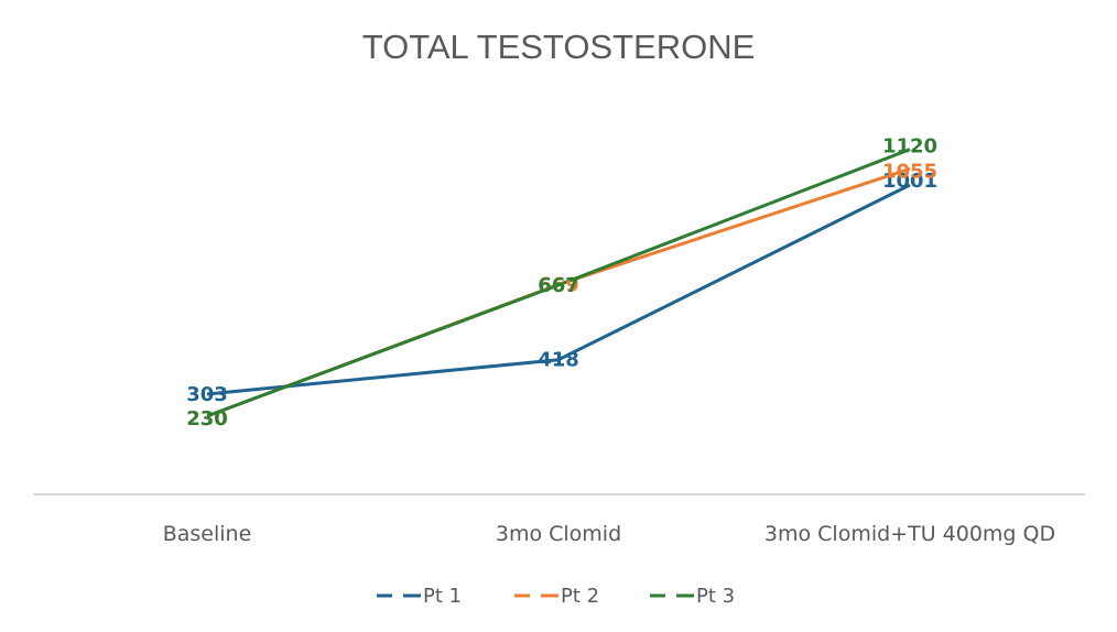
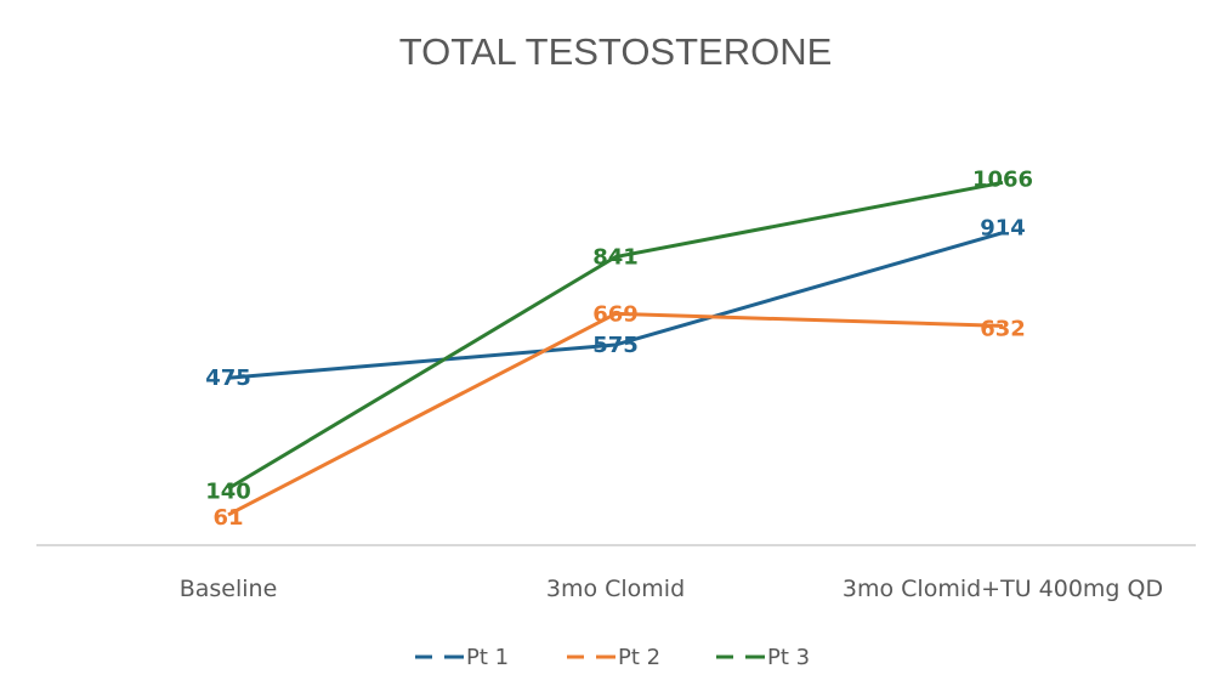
Pt 1/Baseline: 303 -> 475
Pt 2/Baseline: 230 -> 61
Pt 3/Baseline: 230 -> 140
Pt 1/3mo Clomid: 418 -> 575
Pt 3/3mo Clomid: 667 -> 841
Pt 1/3mo Clomid+TU 400mg QD: 1001 -> 914
Pt 2/3mo Clomid+TU 400mg QD: 1055 -> 632
Pt 3/3mo Clomid+TU 400mg QD: 1120 -> 1066
